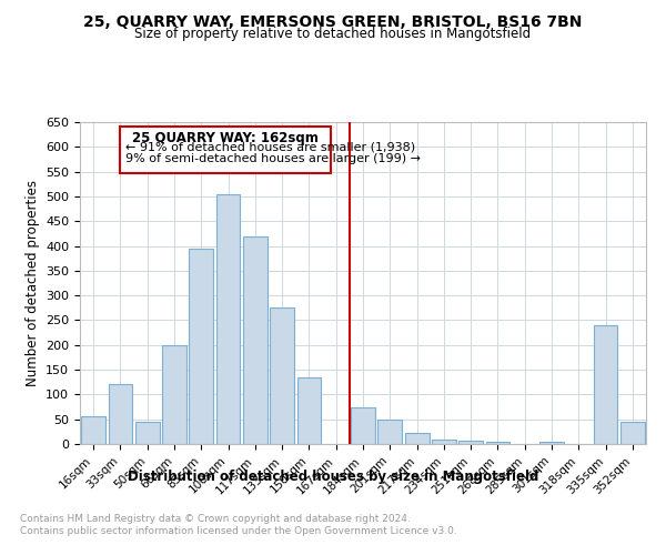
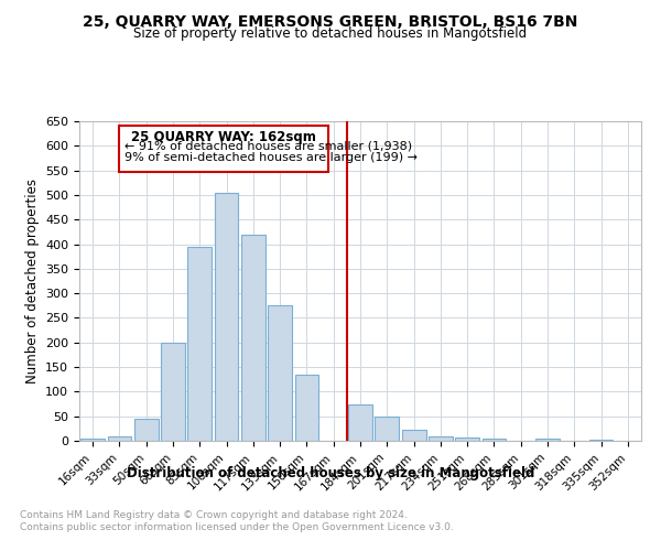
16sqm: 55 -> 5
33sqm: 120 -> 10
335sqm: 240 -> 2
352sqm: 45 -> 1
